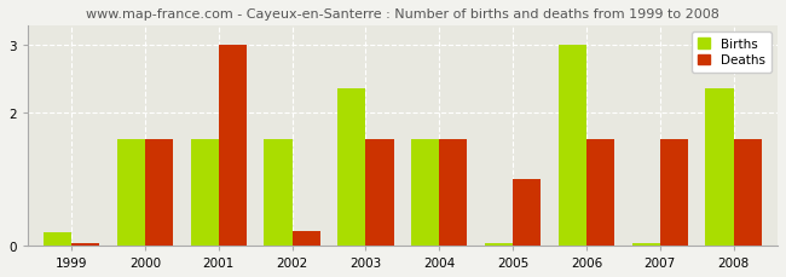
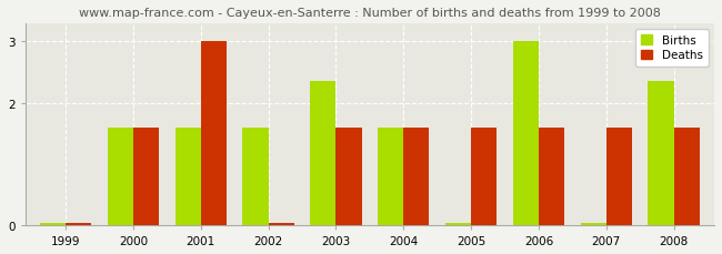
Births/1999: 0.20 -> 0.03
Deaths/2002: 0.22 -> 0.03
Deaths/2005: 1.00 -> 1.60
